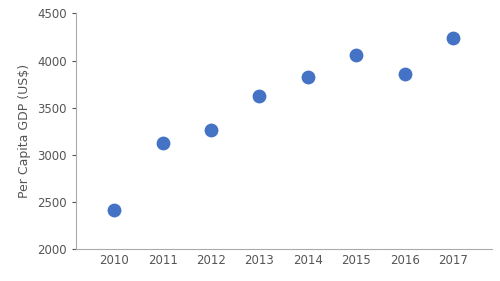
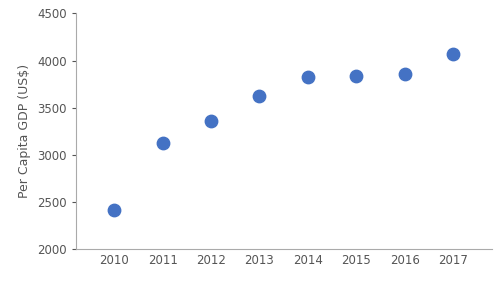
2012: 3260 -> 3360
2015: 4060 -> 3840
2017: 4240 -> 4070
